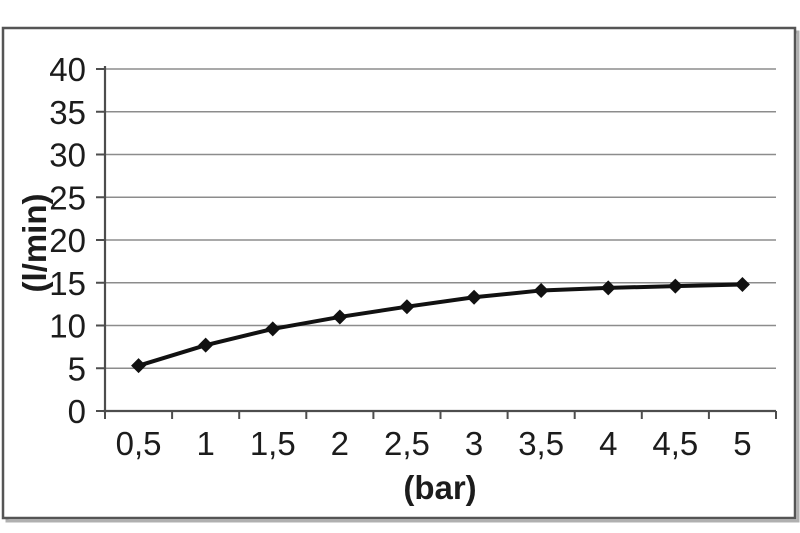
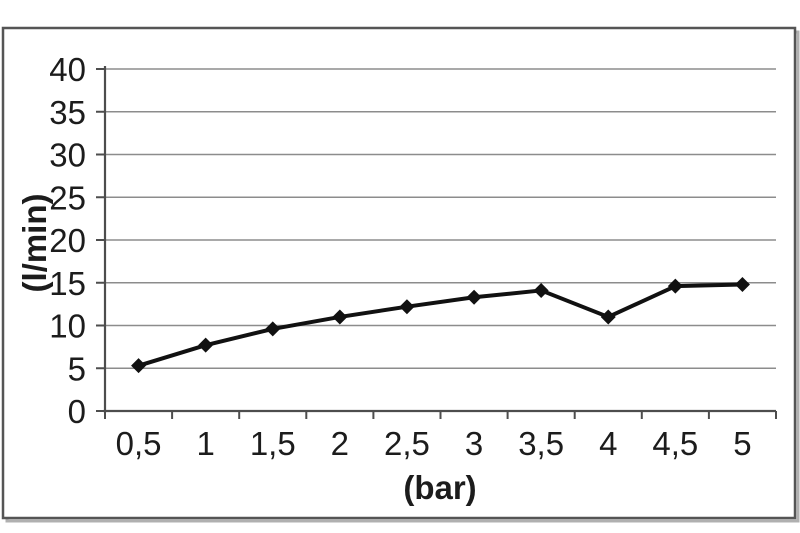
4: 14 -> 11
